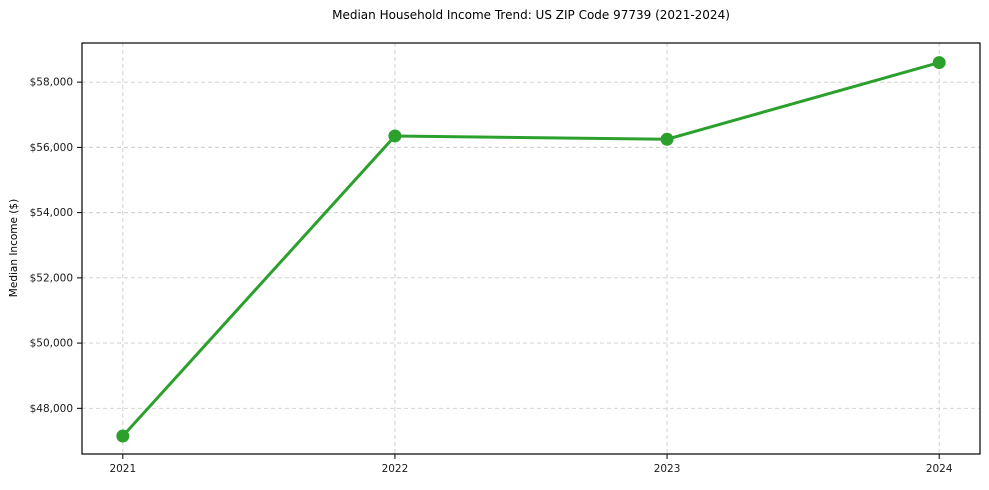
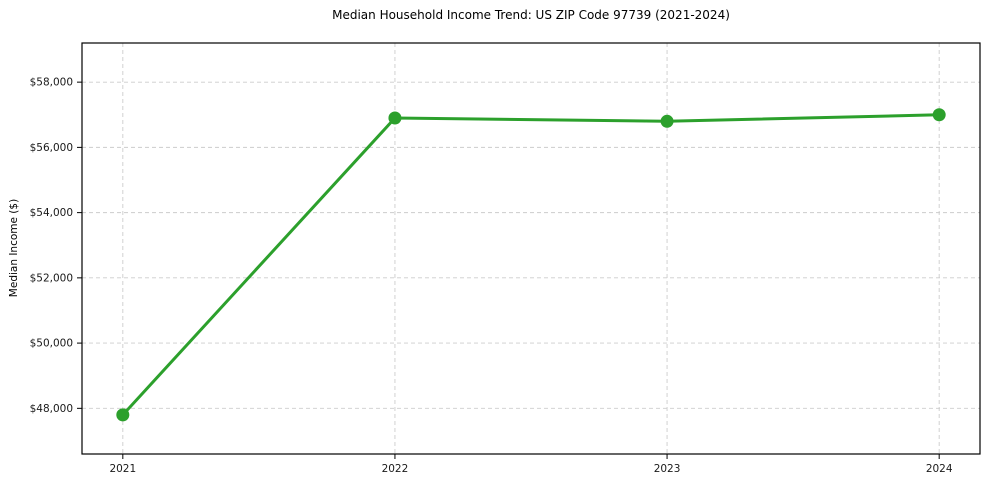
2021: $47200 -> $47800
2022: $56400 -> $56900
2023: $56200 -> $56800
2024: $58600 -> $57000
